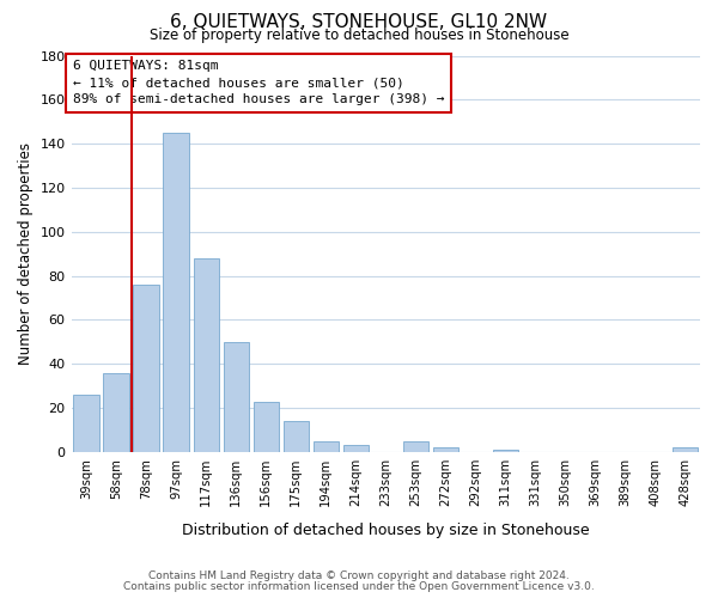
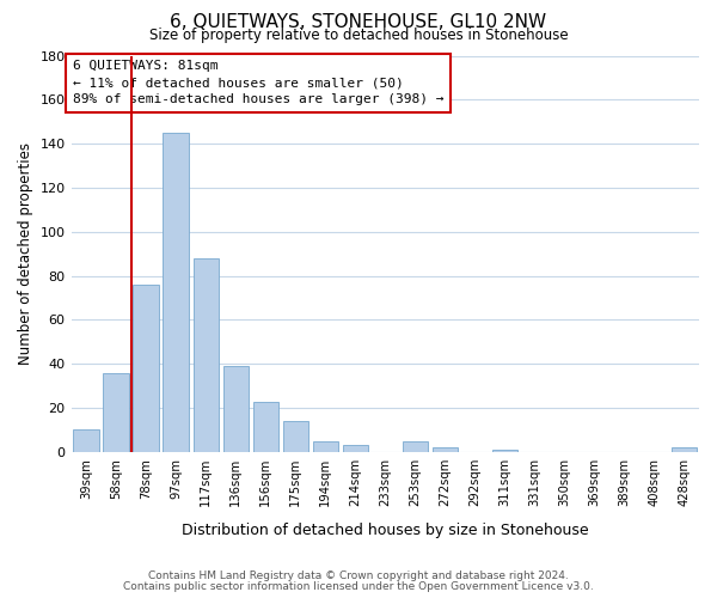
39sqm: 26 -> 10
136sqm: 50 -> 39
